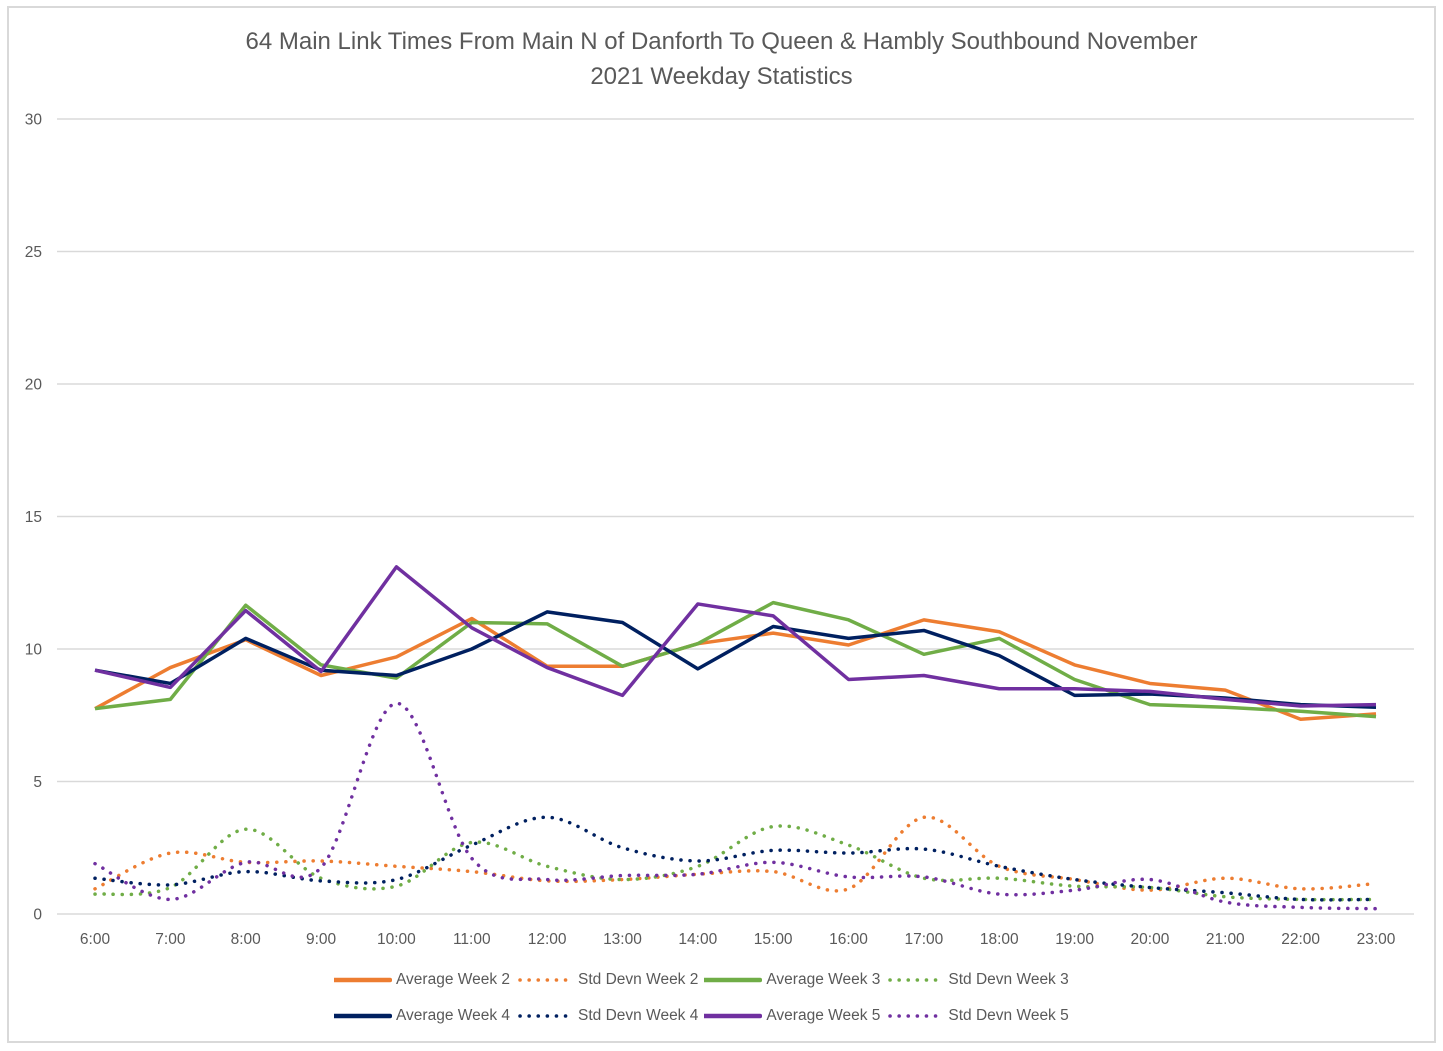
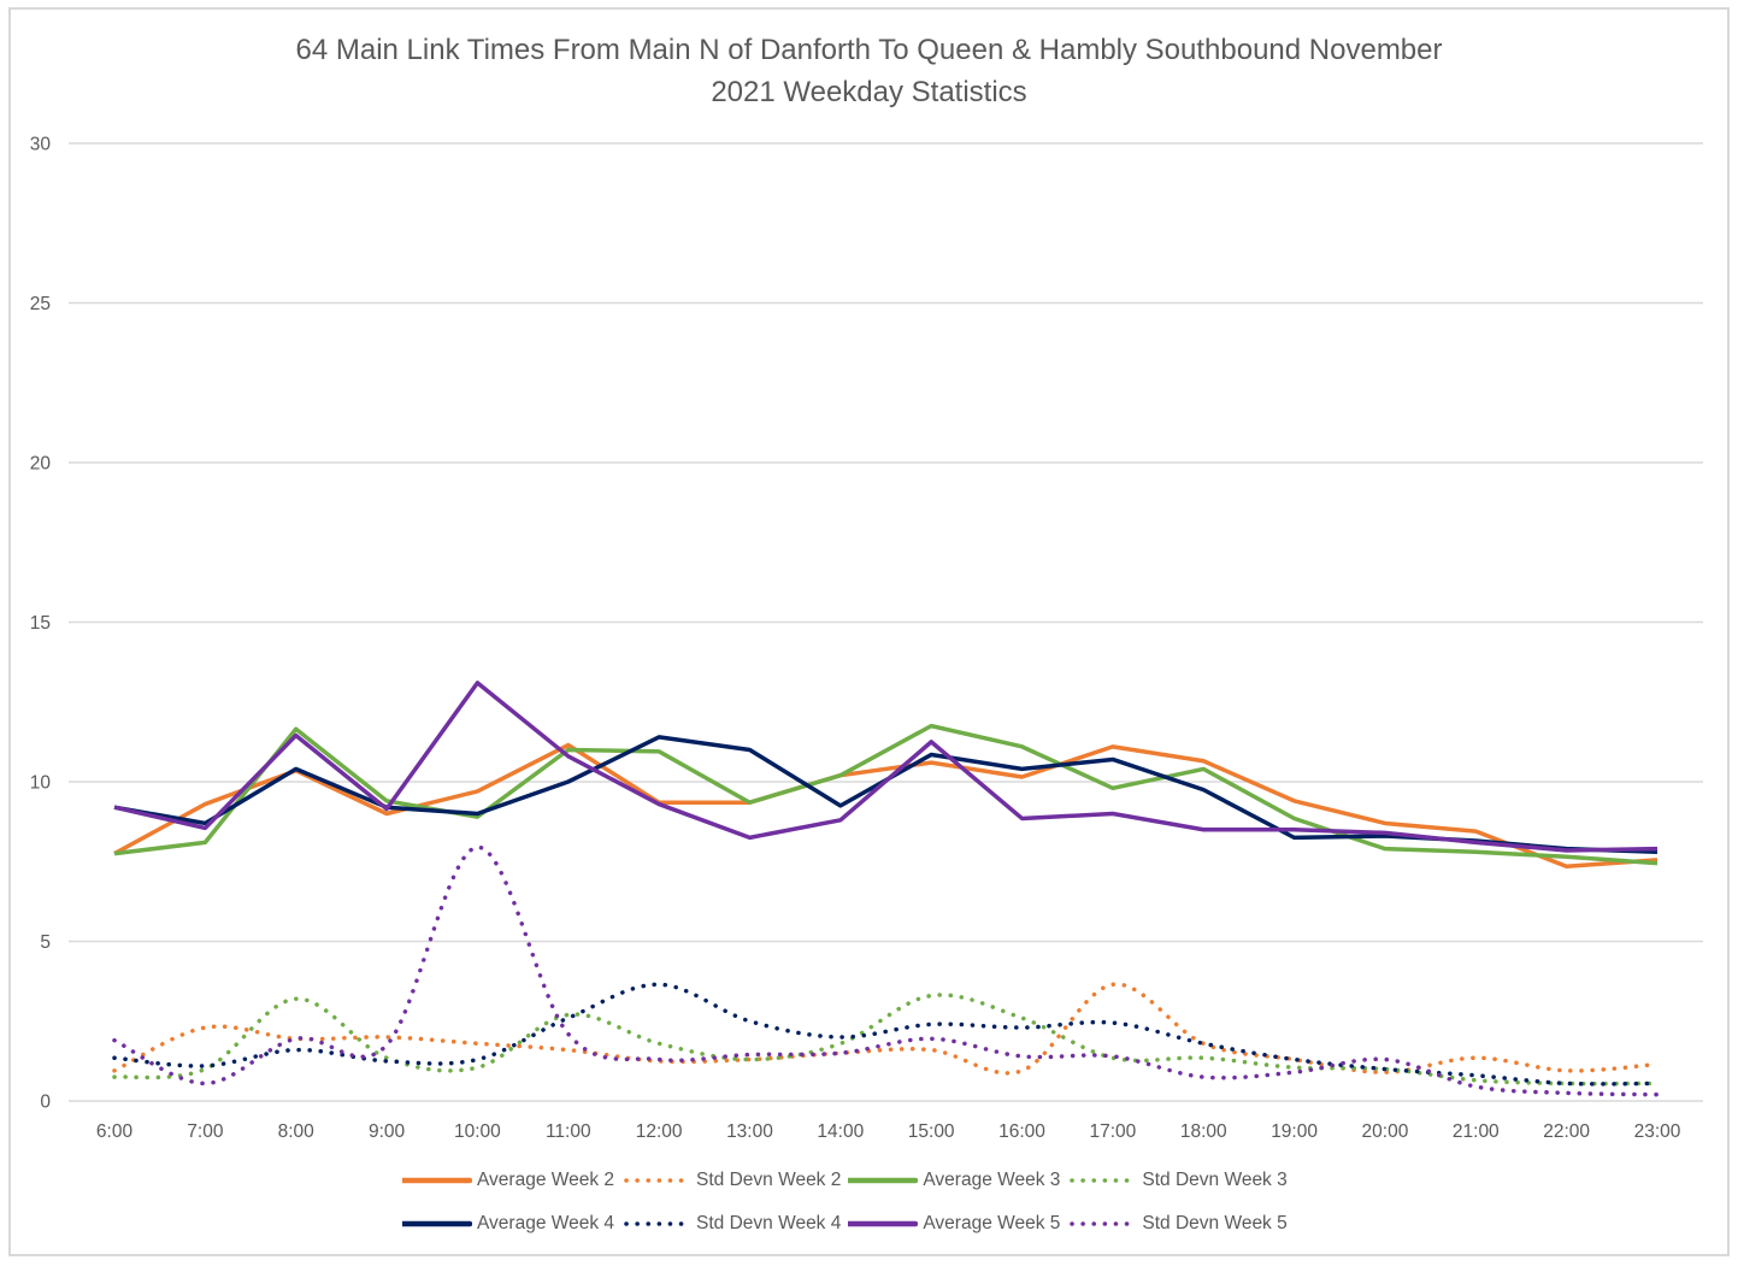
Average Week 5/14:00: 11.7 -> 8.8
